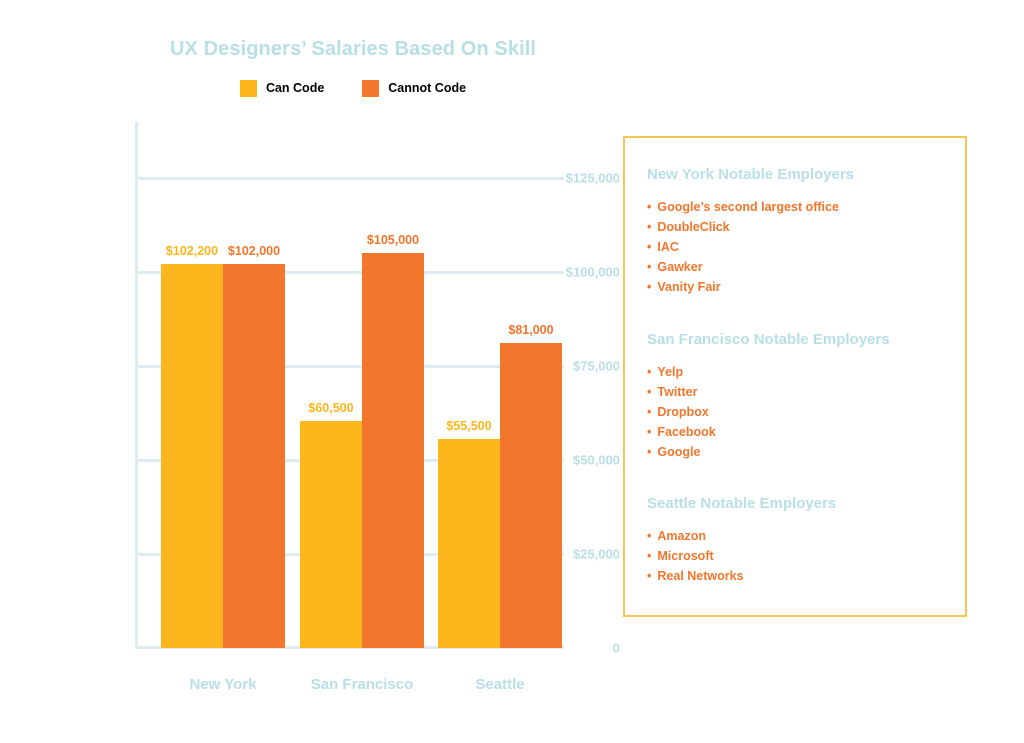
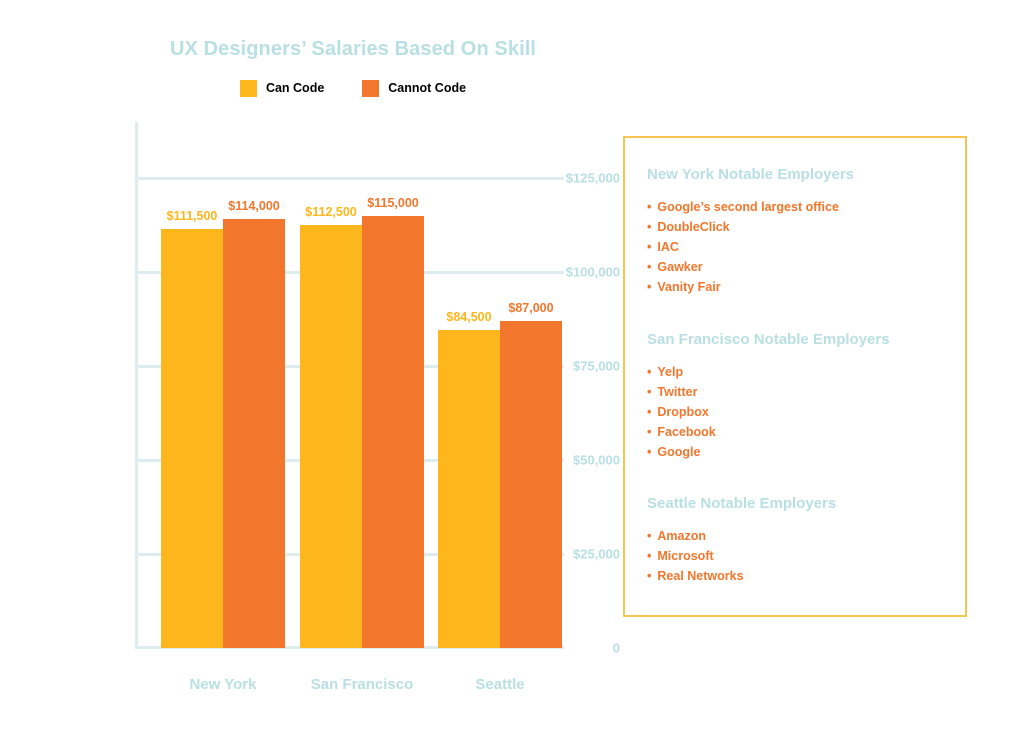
Can Code/New York: $102,200 -> $111,500
Cannot Code/New York: $102,000 -> $114,000
Can Code/San Francisco: $60,500 -> $112,500
Cannot Code/San Francisco: $105,000 -> $115,000
Can Code/Seattle: $55,500 -> $84,500
Cannot Code/Seattle: $81,000 -> $87,000
